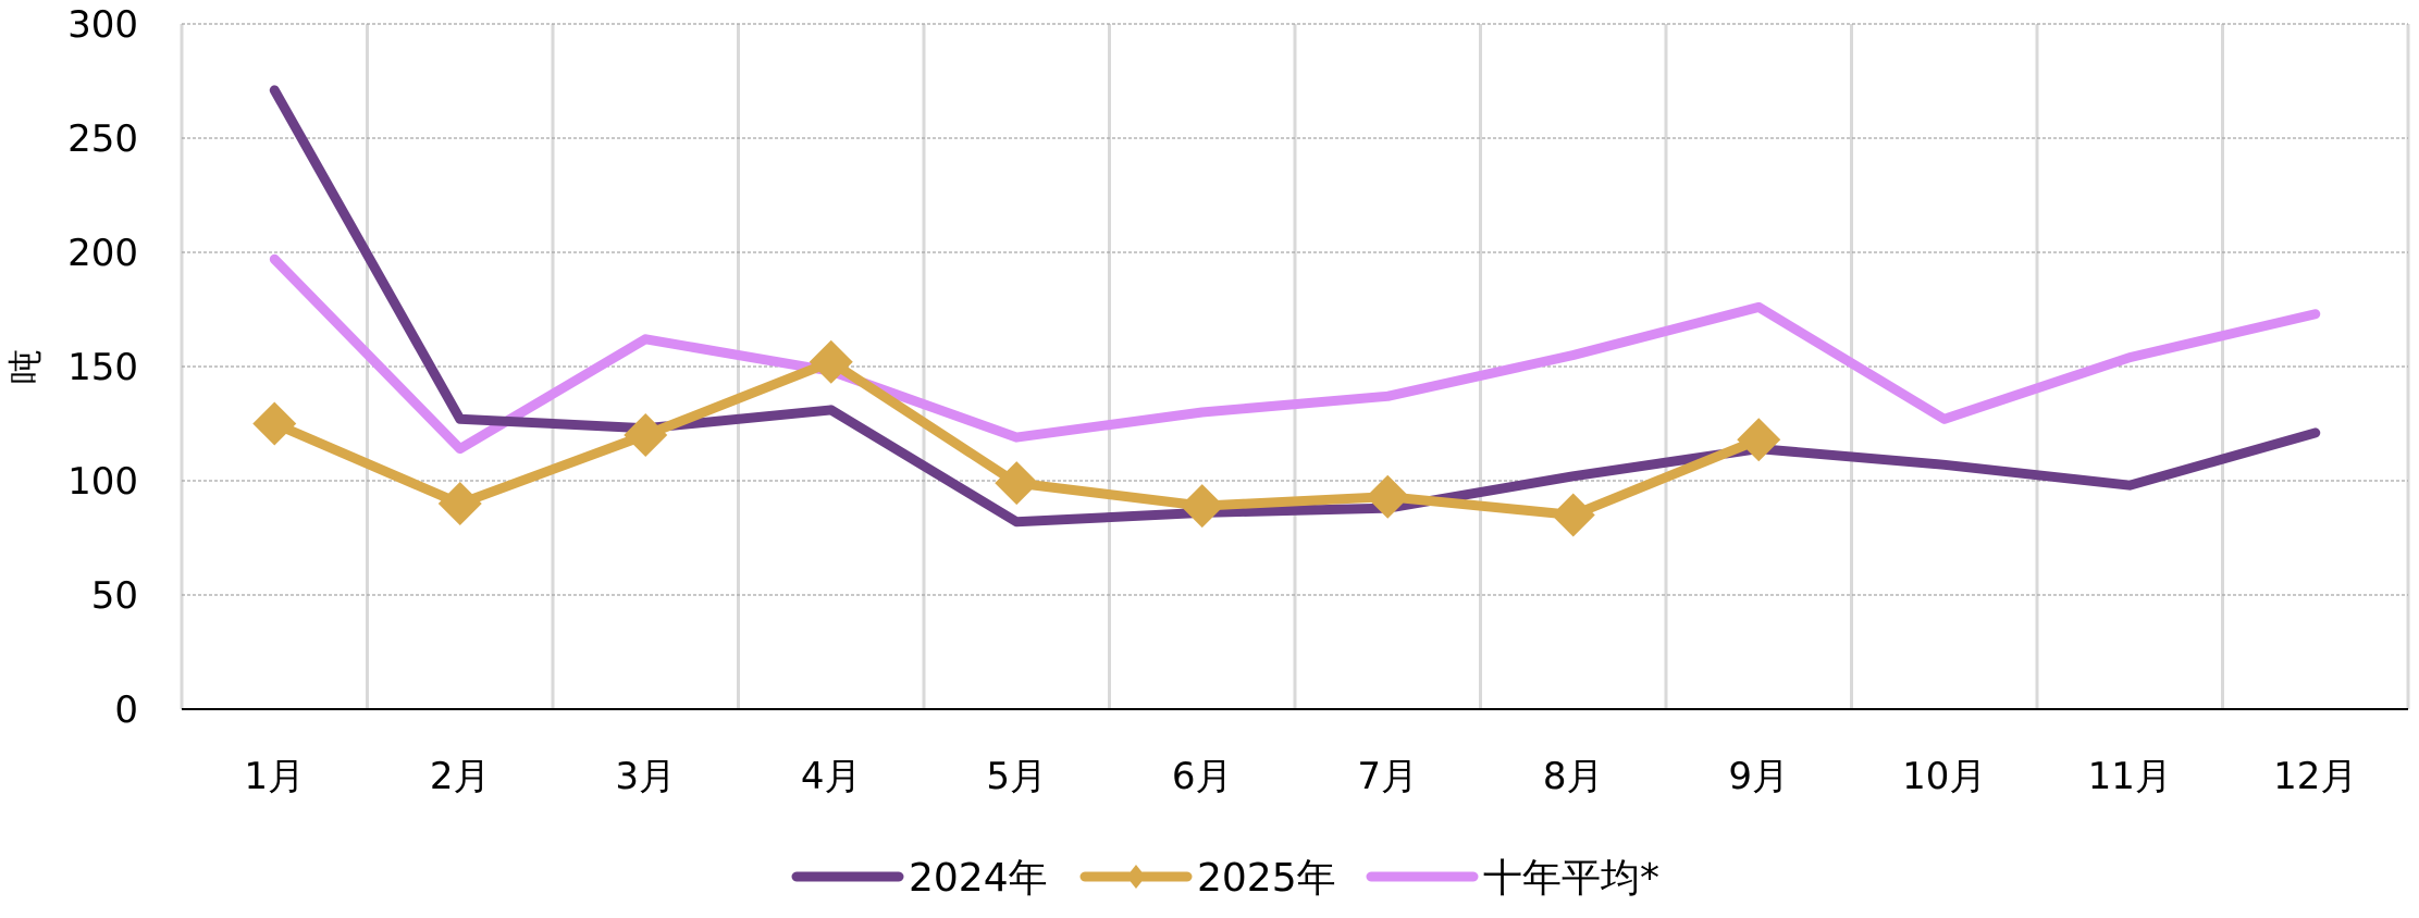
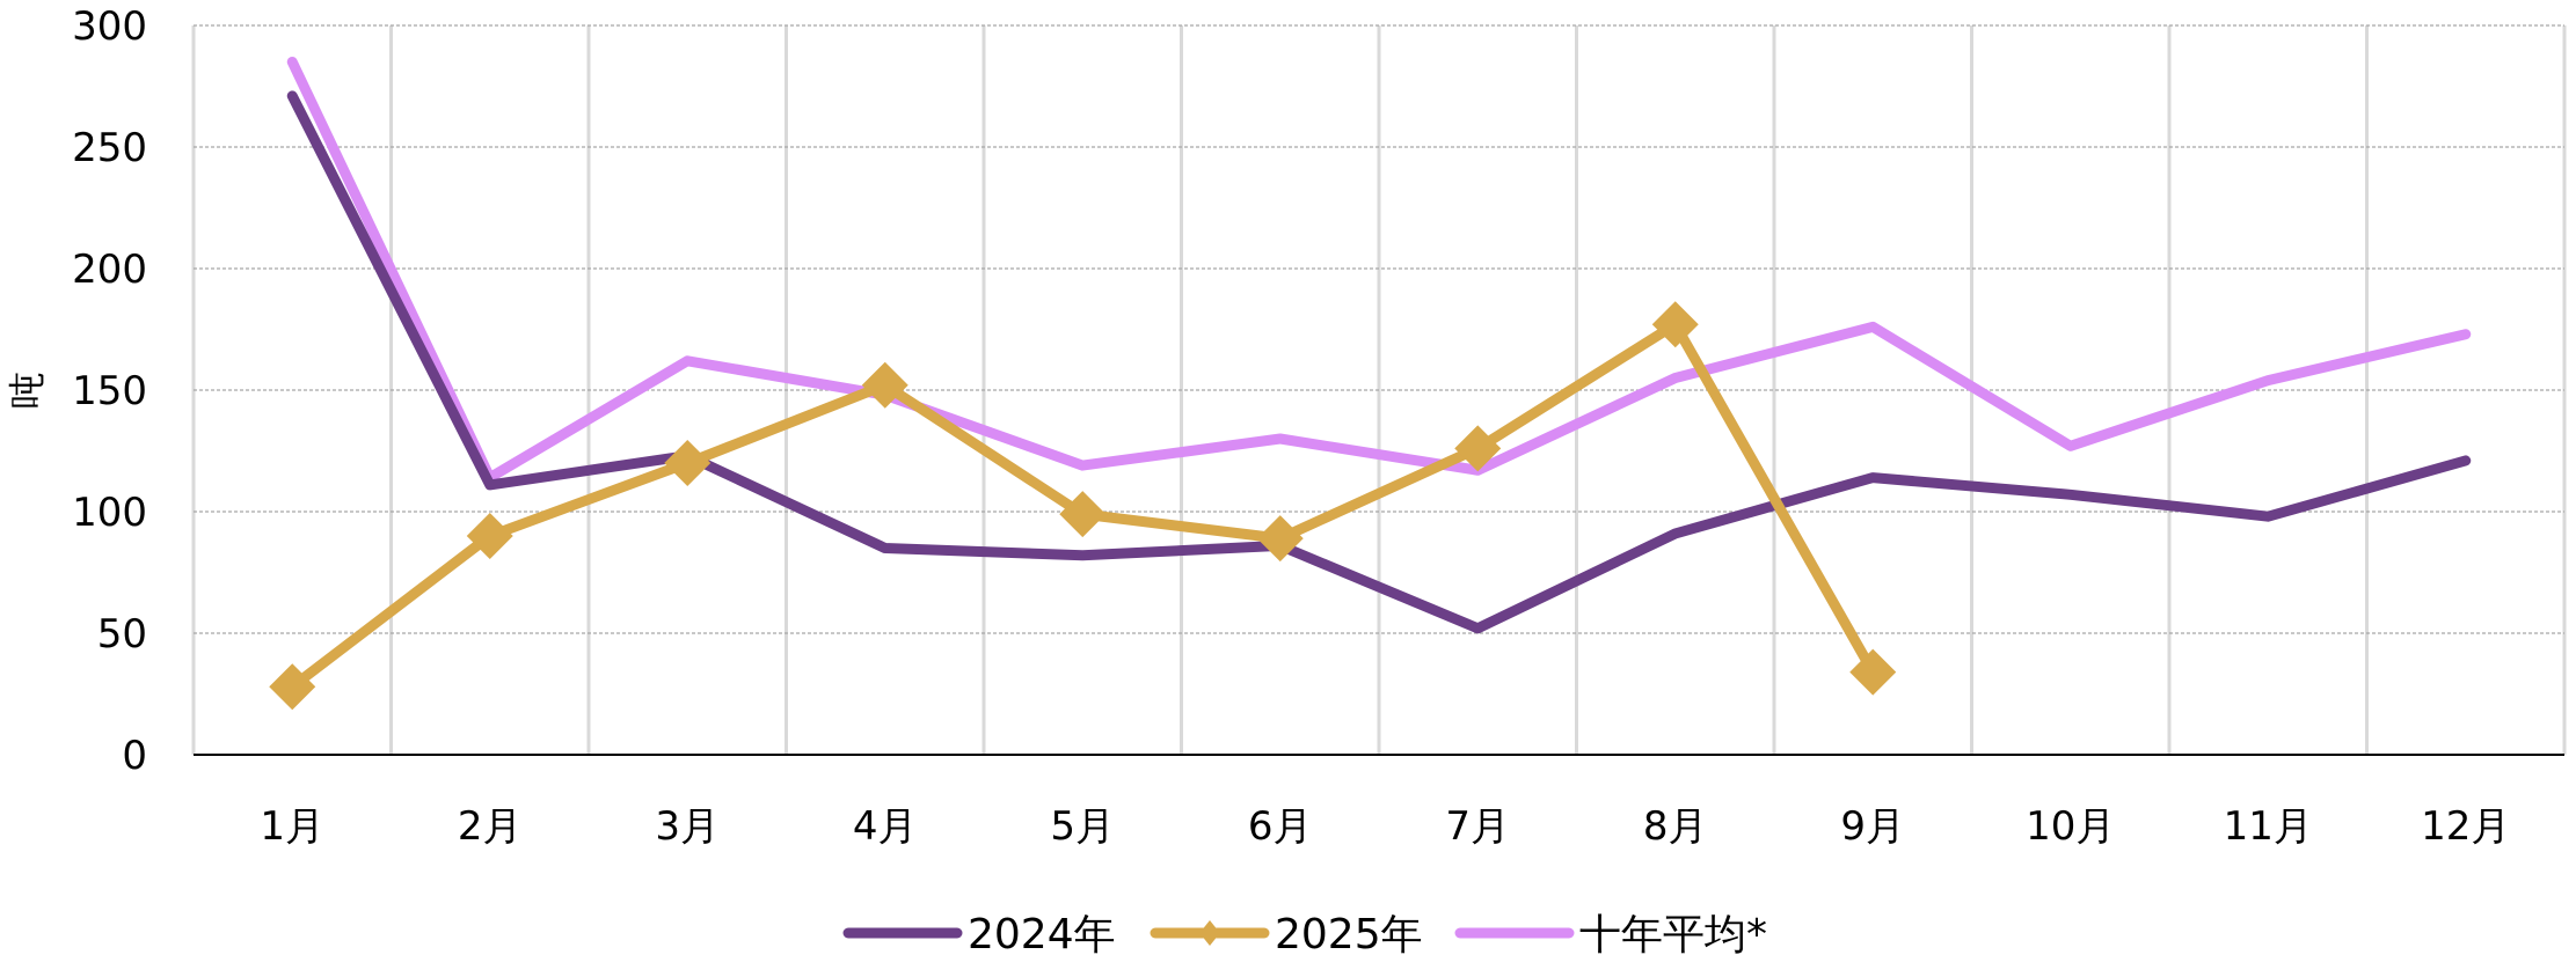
2025年/1月: 125 -> 28
十年平均*/1月: 197 -> 285
2024年/2月: 127 -> 111
2024年/4月: 131 -> 85
2024年/7月: 88 -> 52
2025年/7月: 93 -> 126
十年平均*/7月: 137 -> 117
2024年/8月: 102 -> 91
2025年/8月: 85 -> 177
2025年/9月: 118 -> 34
